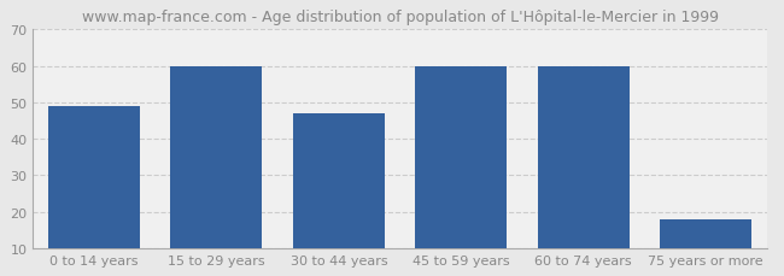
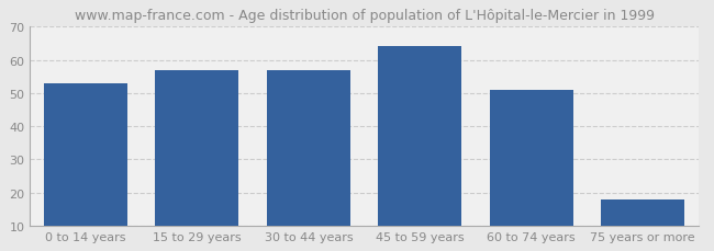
0 to 14 years: 49 -> 53
15 to 29 years: 60 -> 57
30 to 44 years: 47 -> 57
45 to 59 years: 60 -> 64
60 to 74 years: 60 -> 51
